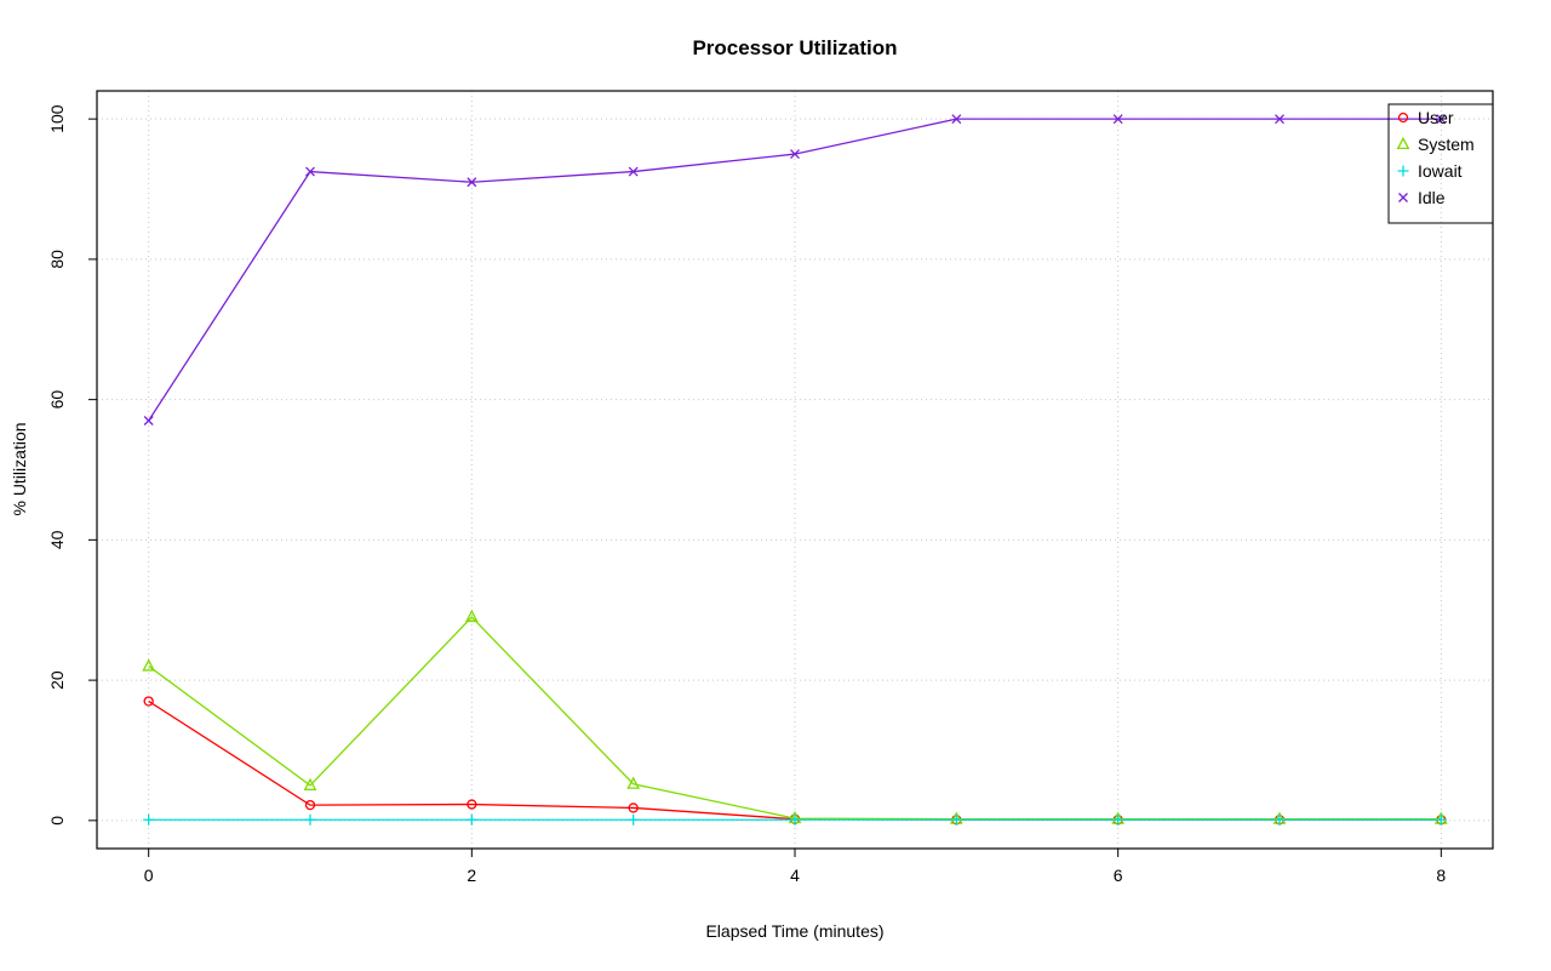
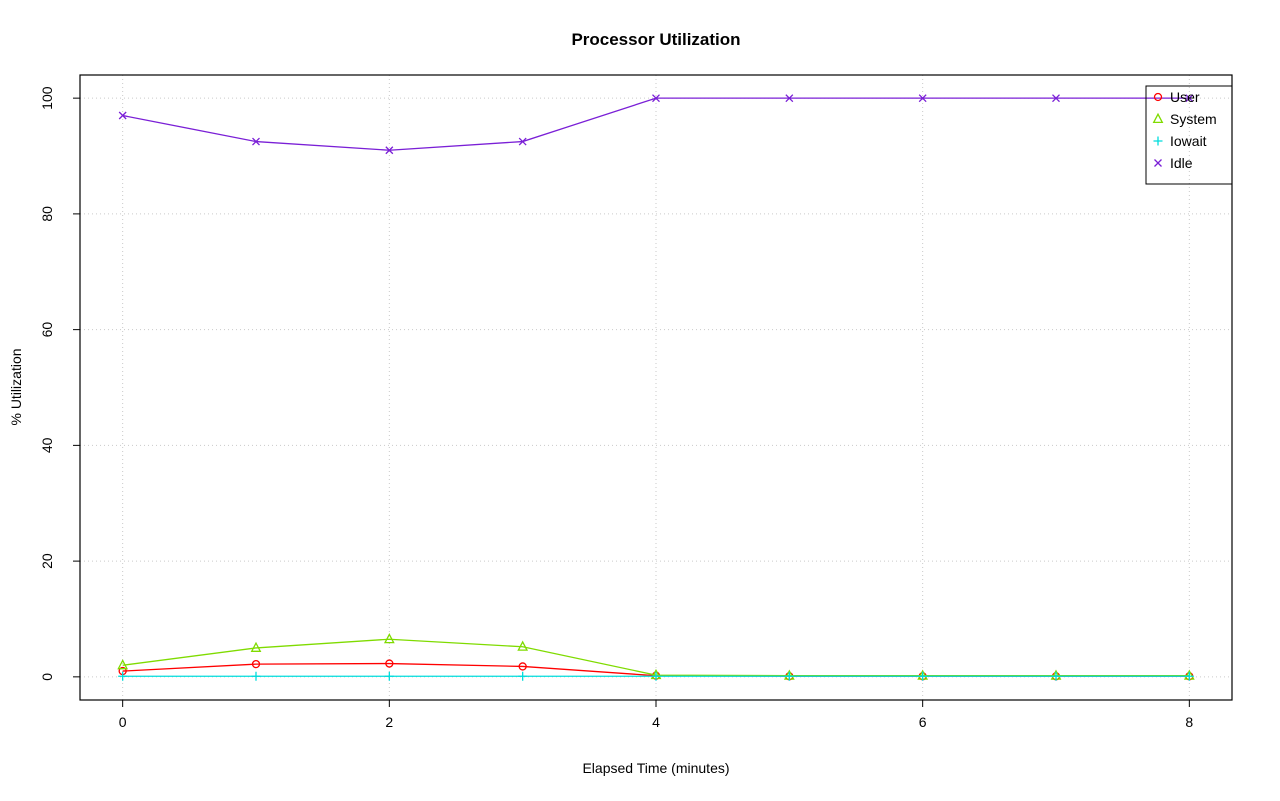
User/0: 17 -> 1
System/0: 22 -> 2
Idle/0: 57 -> 97
System/2: 29 -> 6
Idle/4: 95 -> 100
